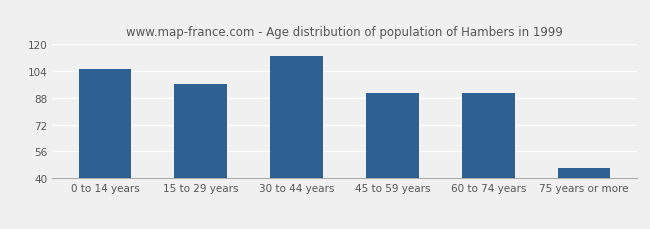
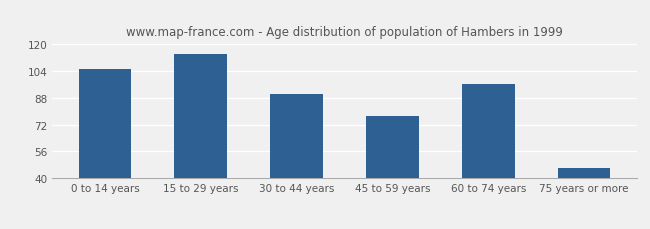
15 to 29 years: 96 -> 114
30 to 44 years: 113 -> 90
45 to 59 years: 91 -> 77
60 to 74 years: 91 -> 96
